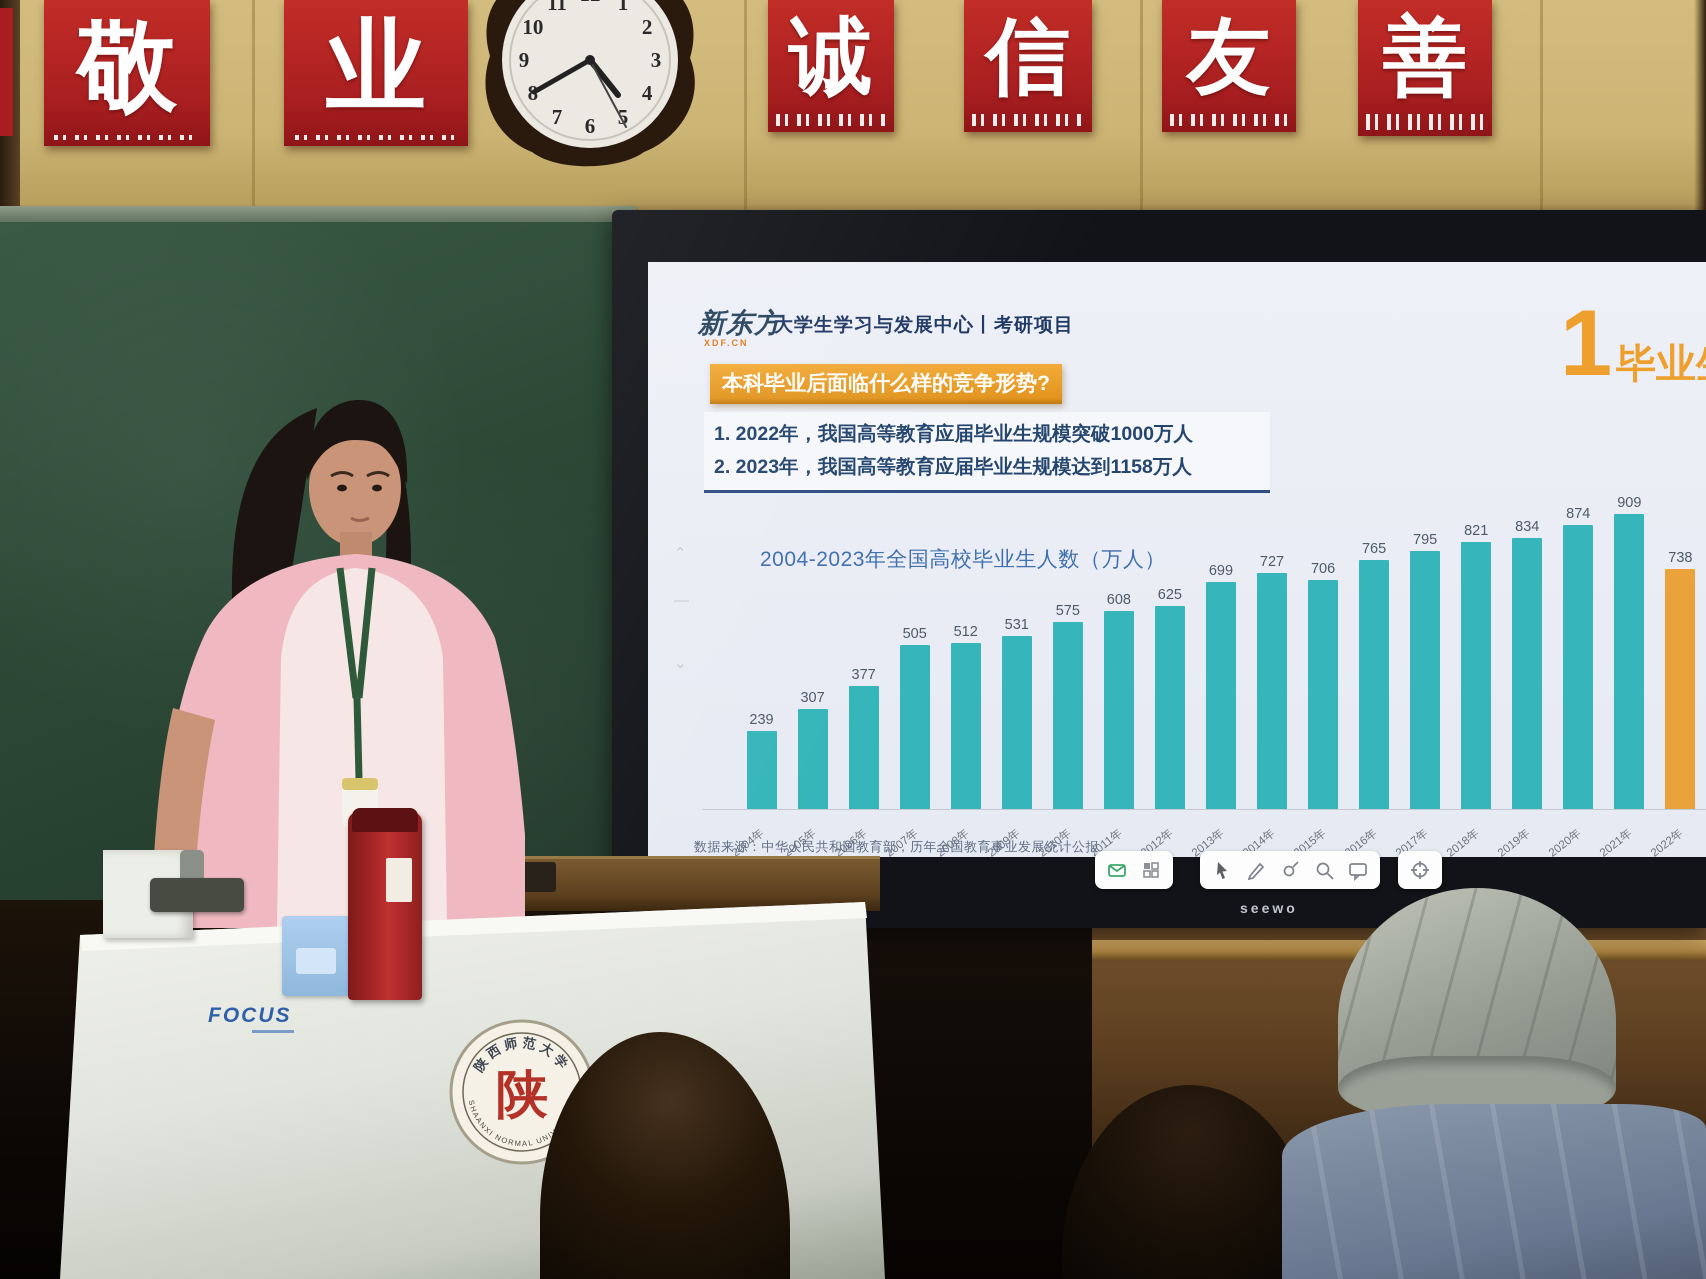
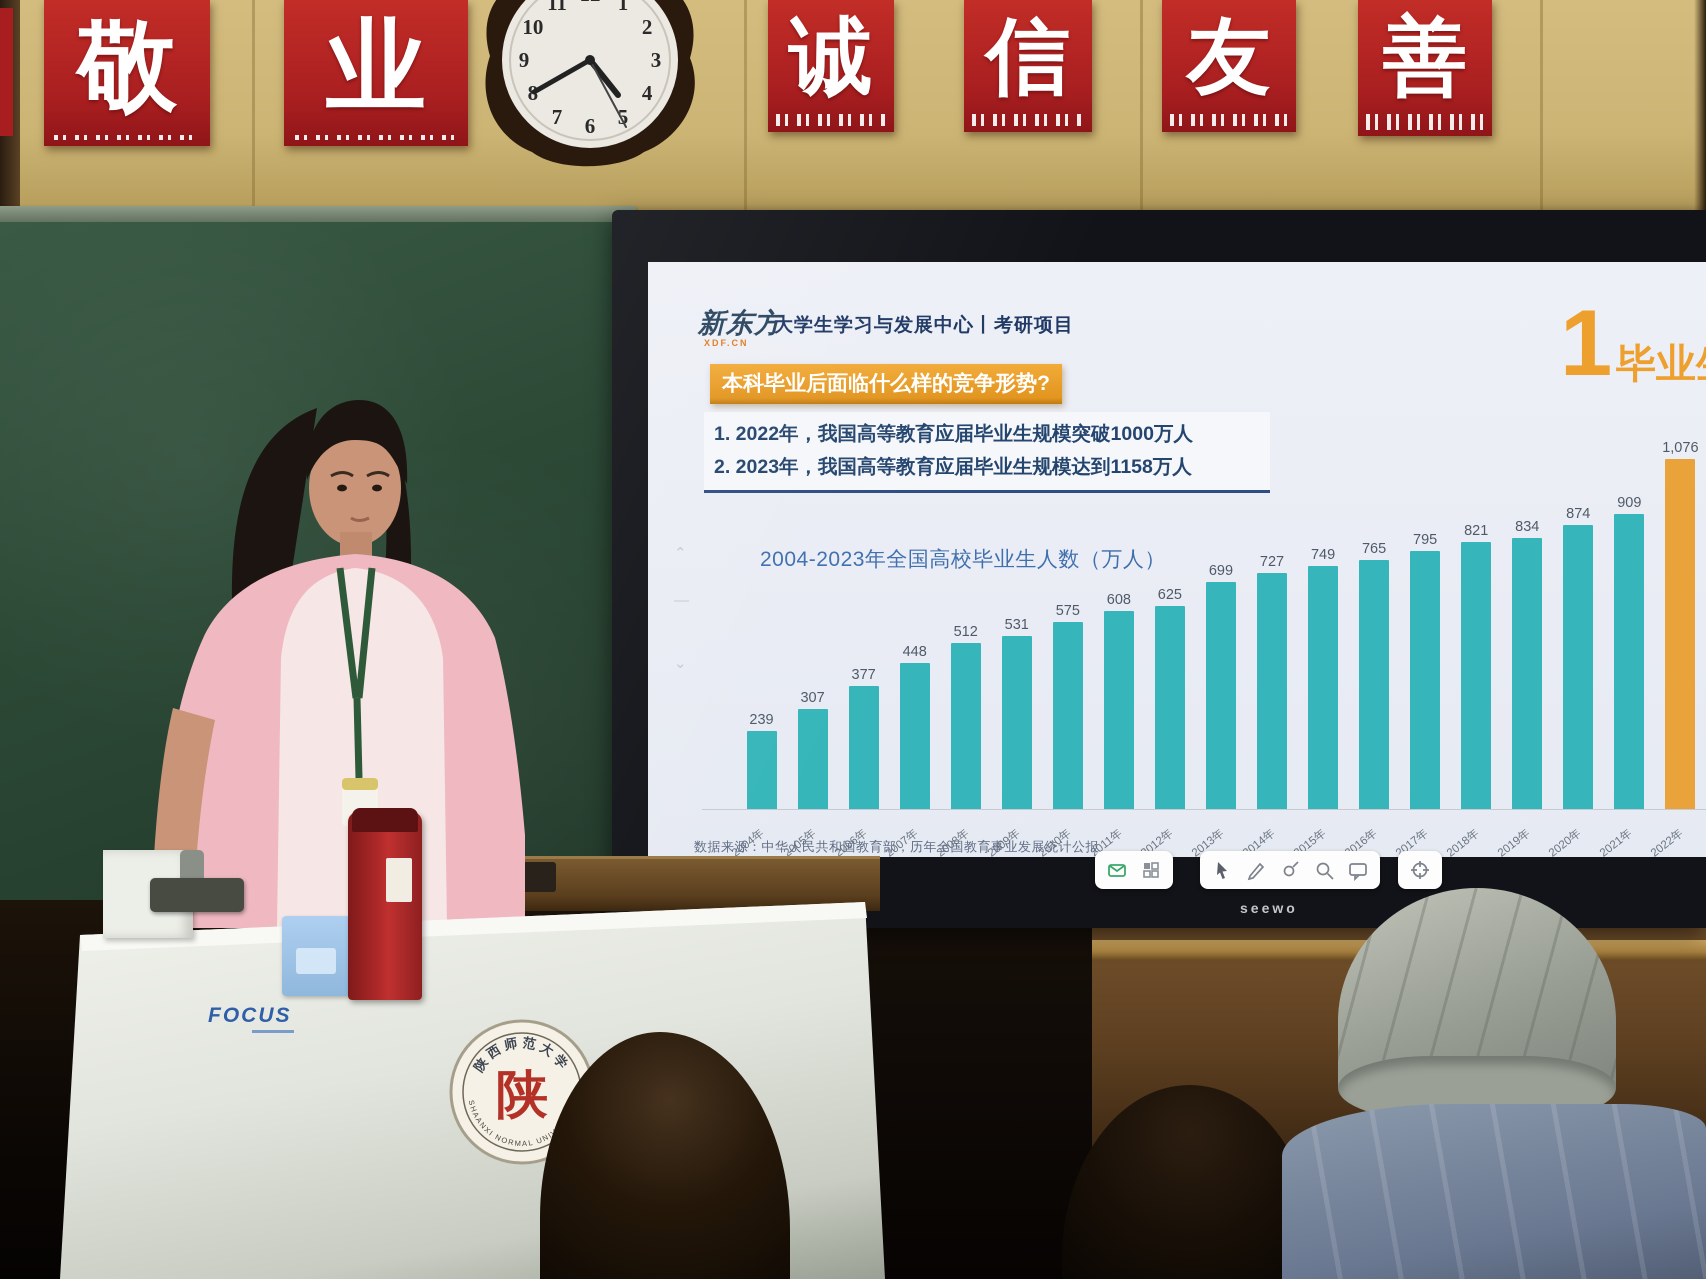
2007年: 505 -> 448
2015年: 706 -> 749
2022年: 738 -> 1,076
